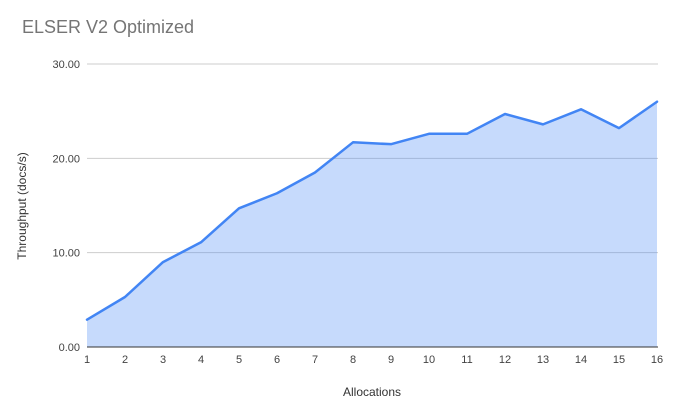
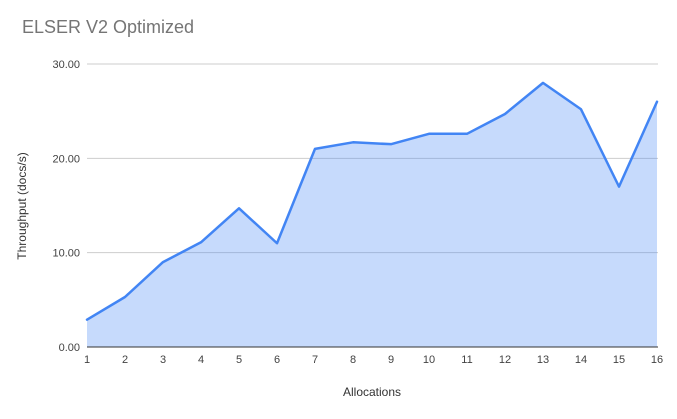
6: 16 -> 11
7: 18 -> 21
13: 24 -> 28
15: 23 -> 17
